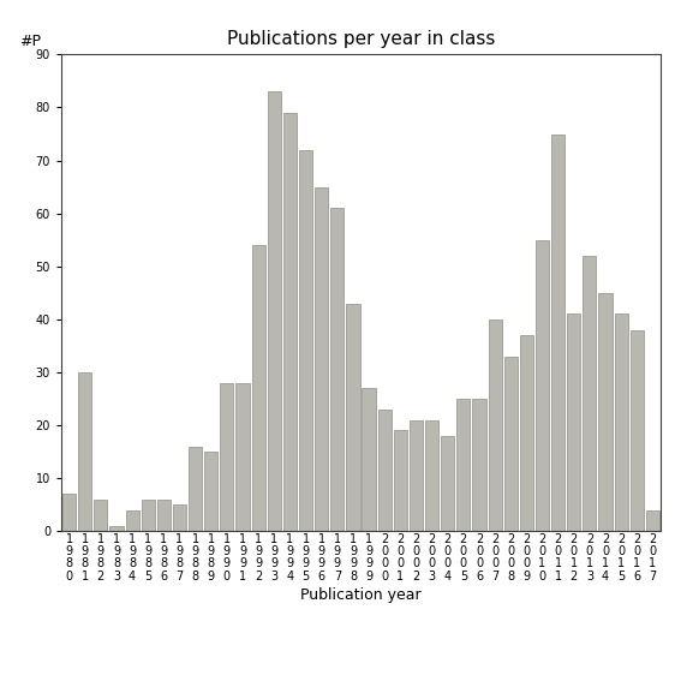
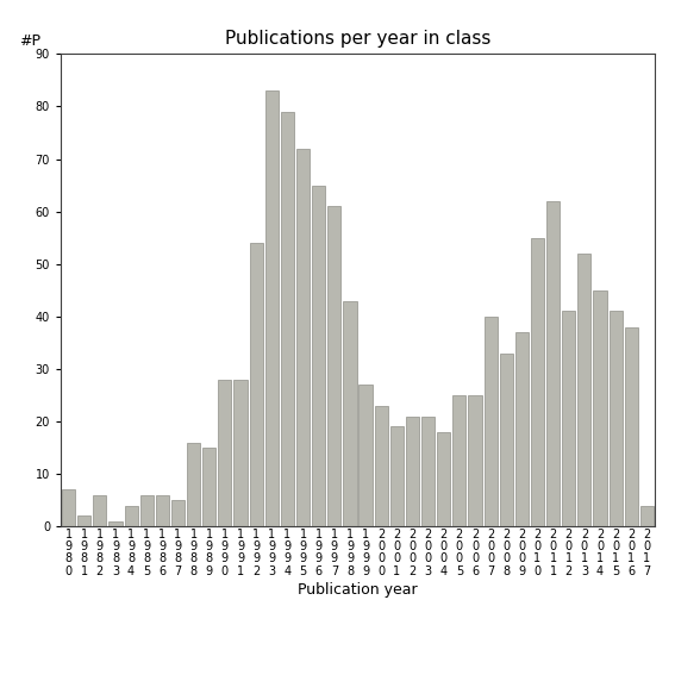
1 9 8 1: 30 -> 2
2 0 1 1: 75 -> 62
